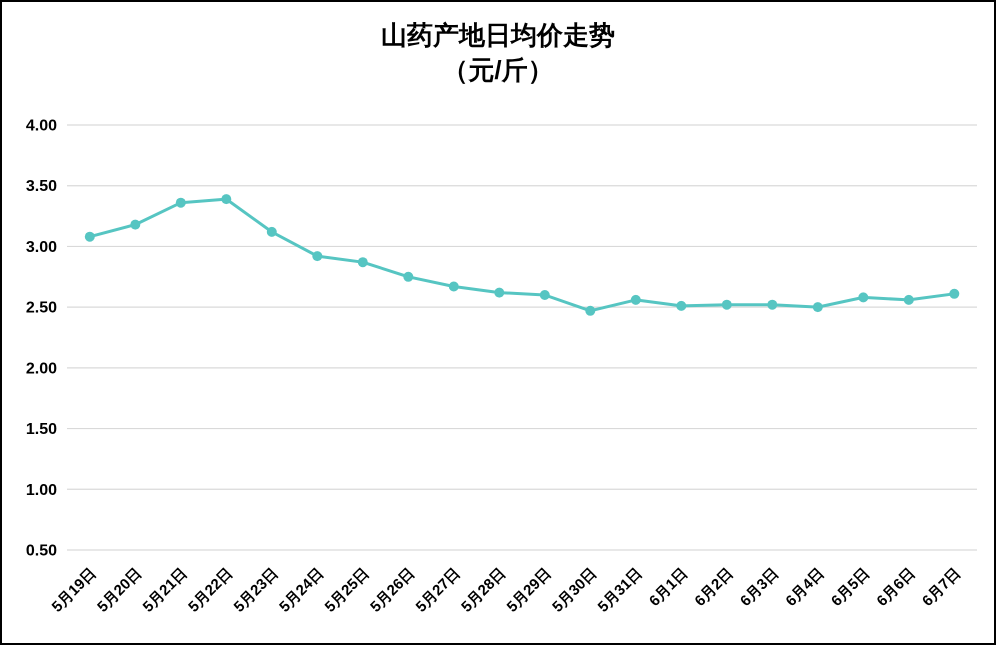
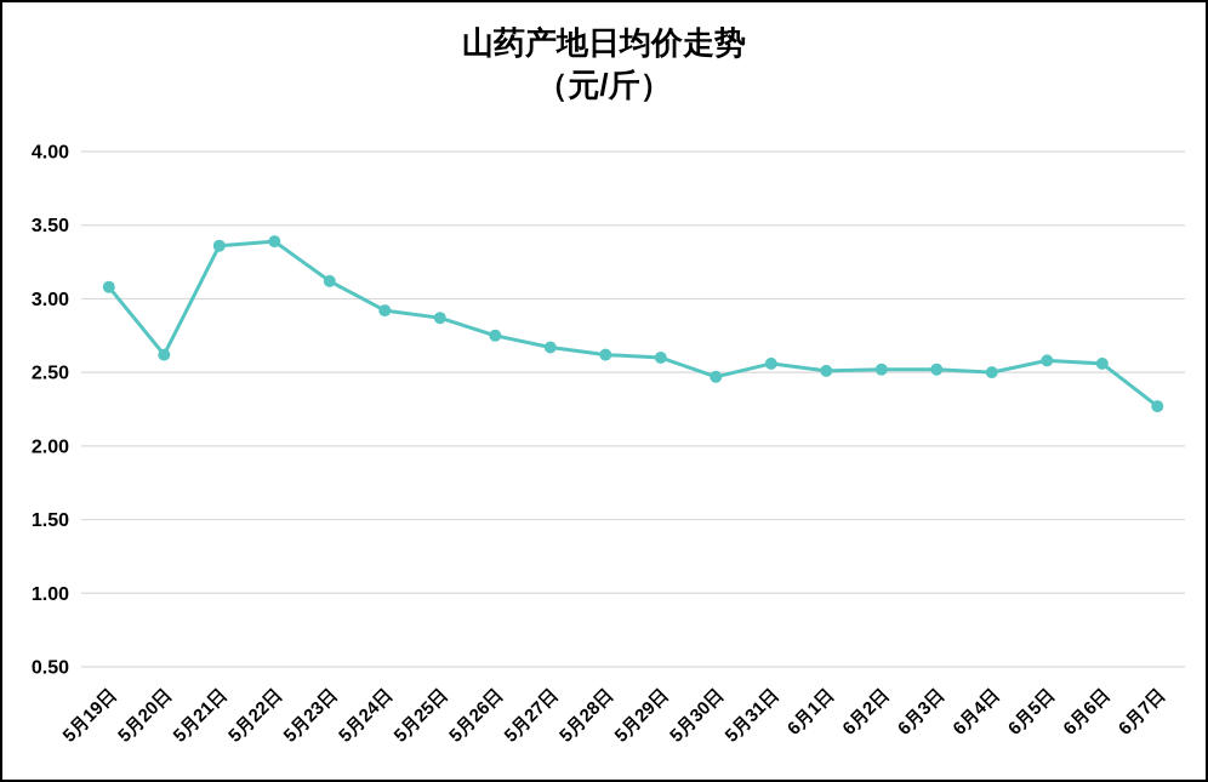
5月20日: 3.18 -> 2.62
6月7日: 2.61 -> 2.27
